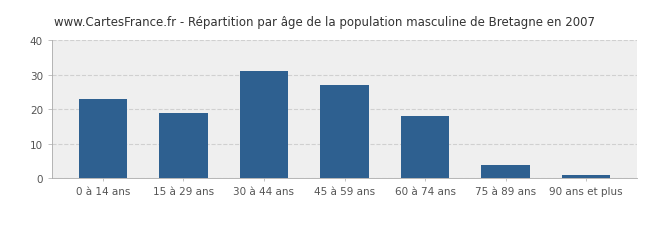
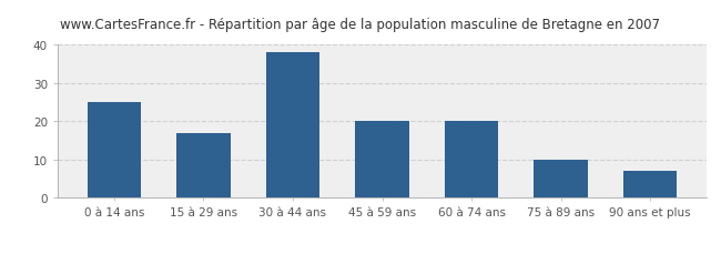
0 à 14 ans: 23 -> 25
15 à 29 ans: 19 -> 17
30 à 44 ans: 31 -> 38
45 à 59 ans: 27 -> 20
60 à 74 ans: 18 -> 20
75 à 89 ans: 4 -> 10
90 ans et plus: 1 -> 7
